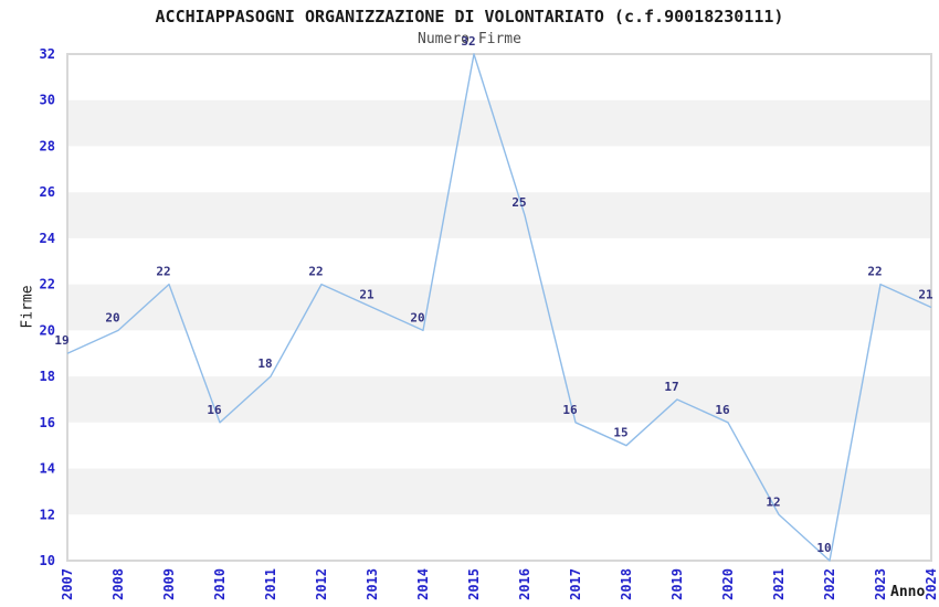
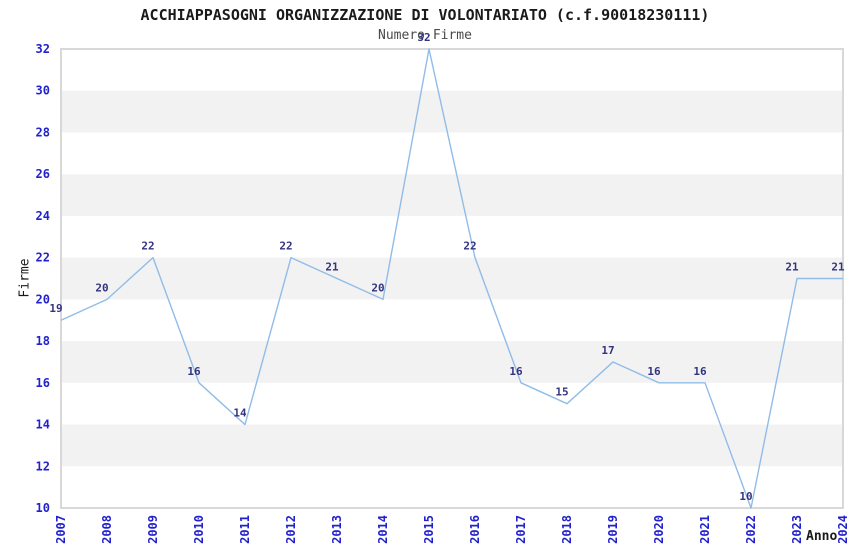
2011: 18 -> 14
2016: 25 -> 22
2021: 12 -> 16
2023: 22 -> 21
